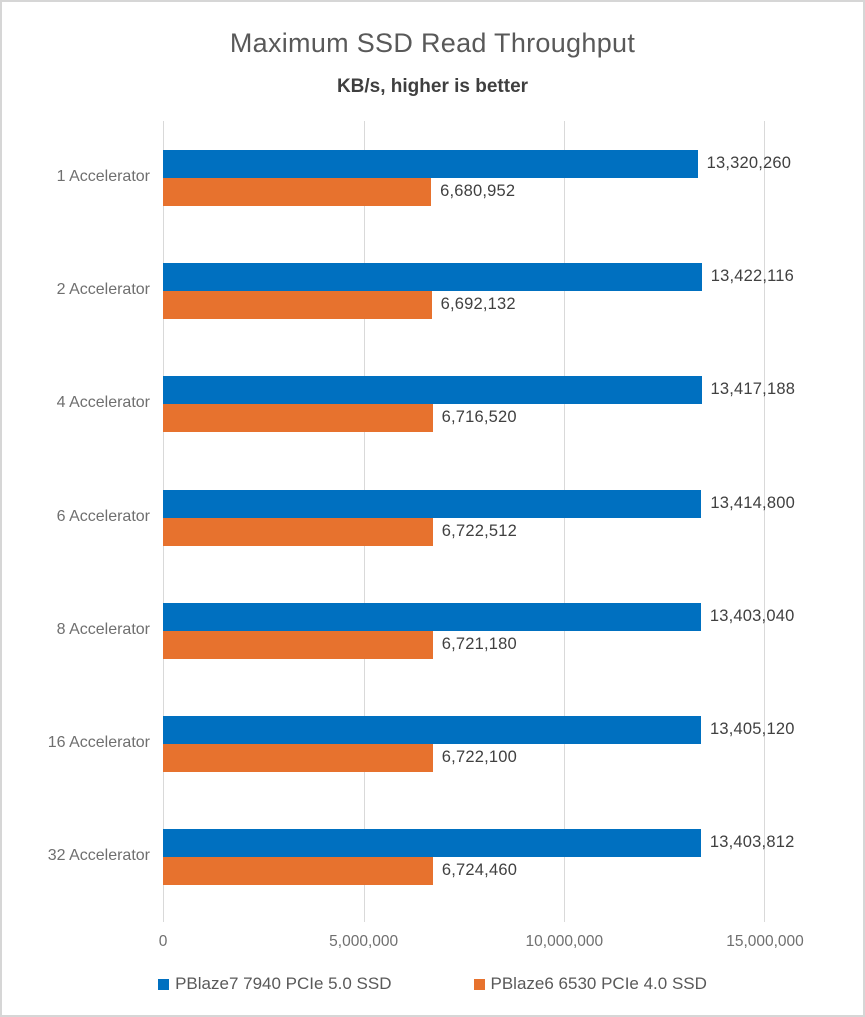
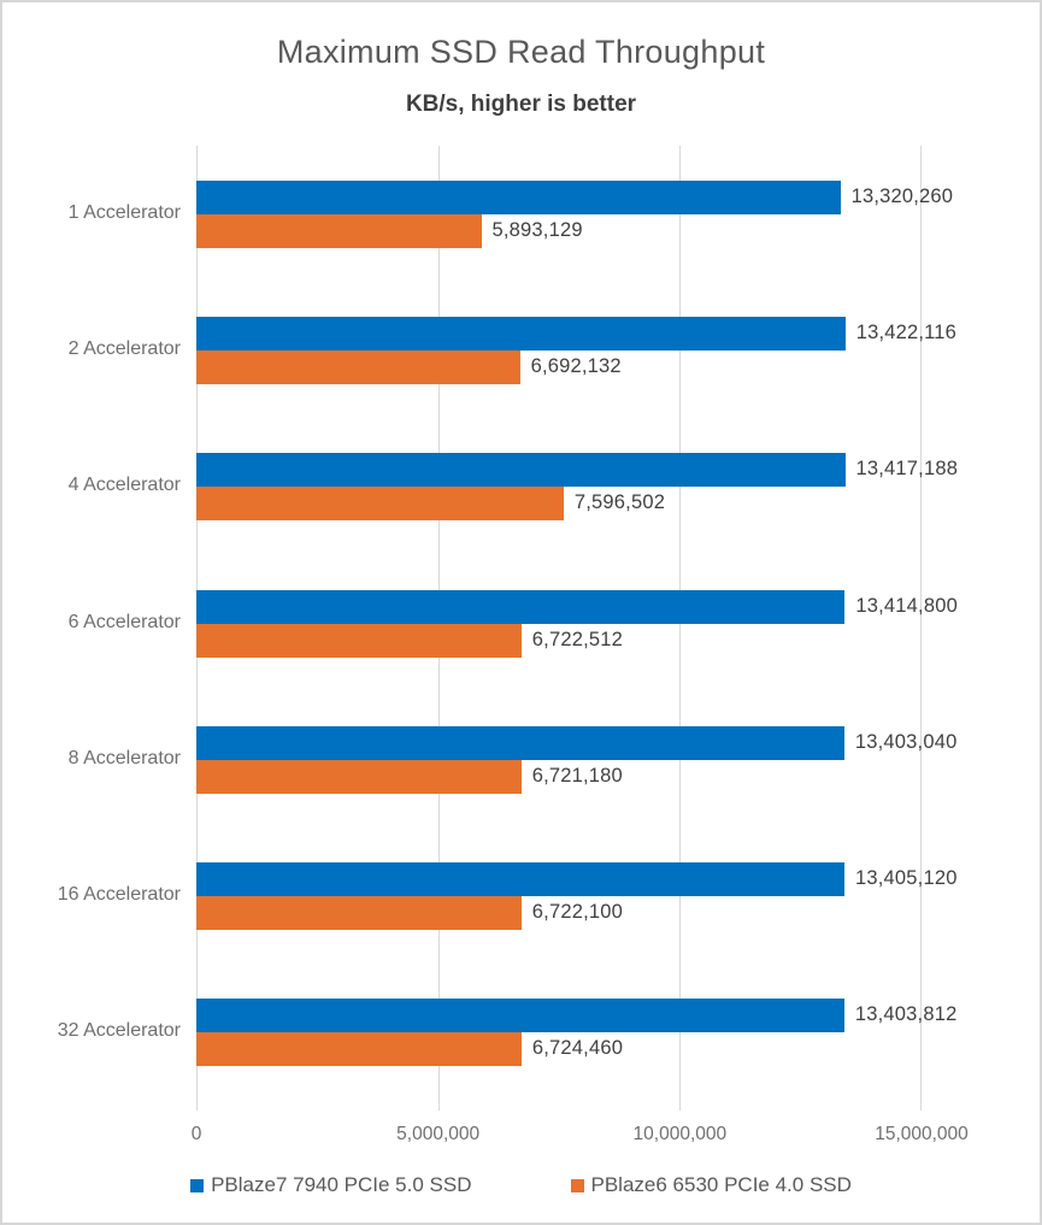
PBlaze6 6530 PCIe 4.0 SSD/1 Accelerator: 6,680,952 -> 5,893,129
PBlaze6 6530 PCIe 4.0 SSD/4 Accelerator: 6,716,520 -> 7,596,502
